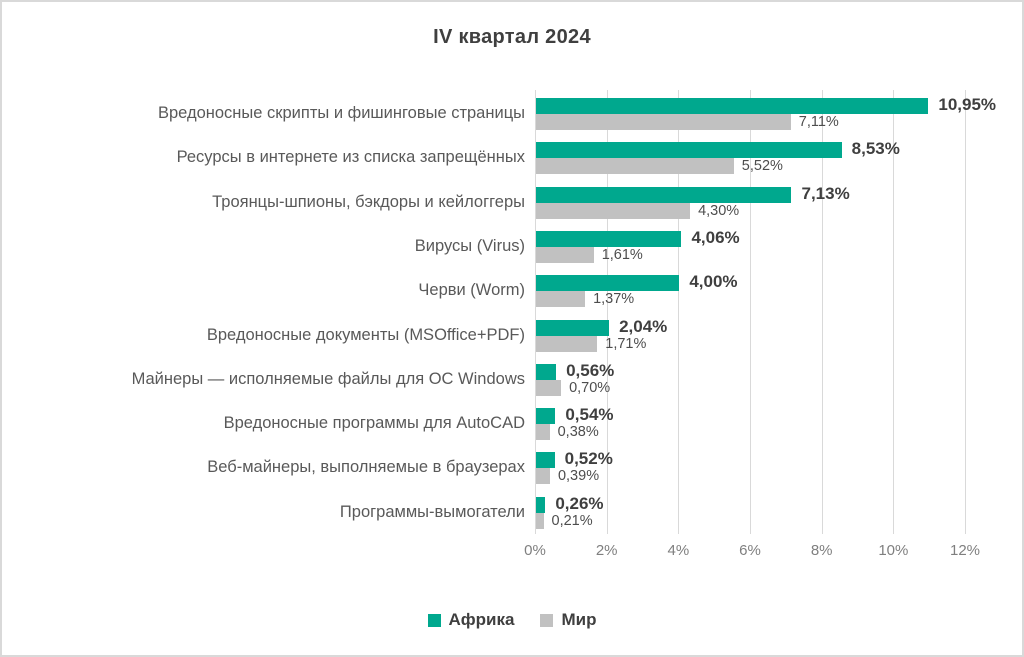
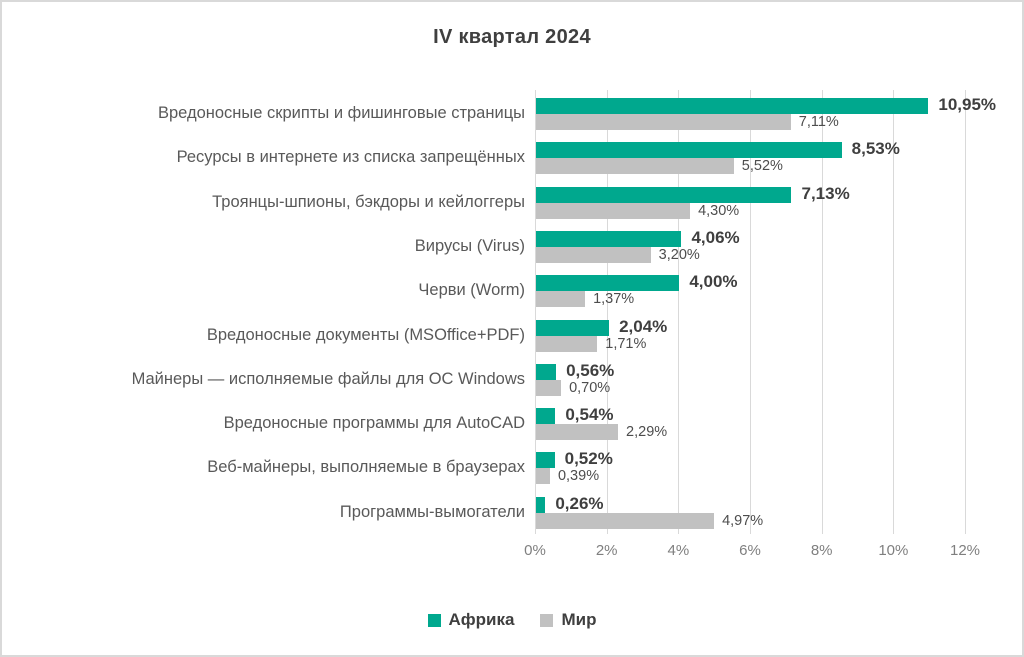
Мир/Вирусы (Virus): 1,61% -> 3,20%
Мир/Вредоносные программы для AutoCAD: 0,38% -> 2,29%
Мир/Программы-вымогатели: 0,21% -> 4,97%
